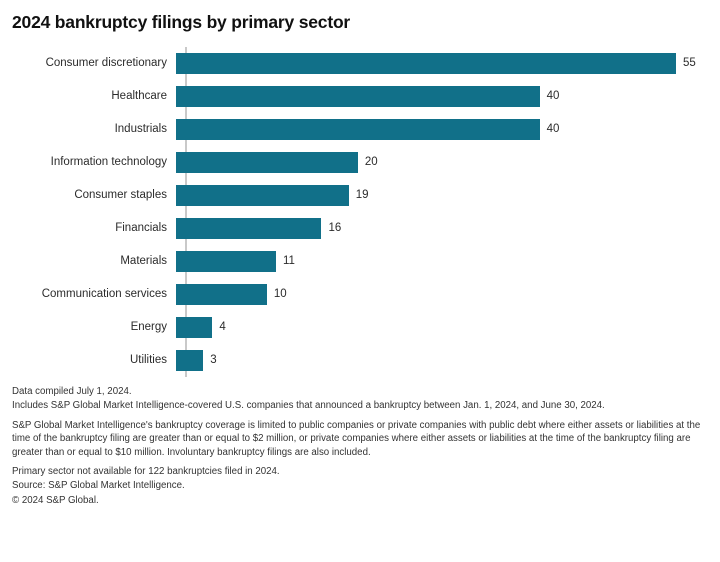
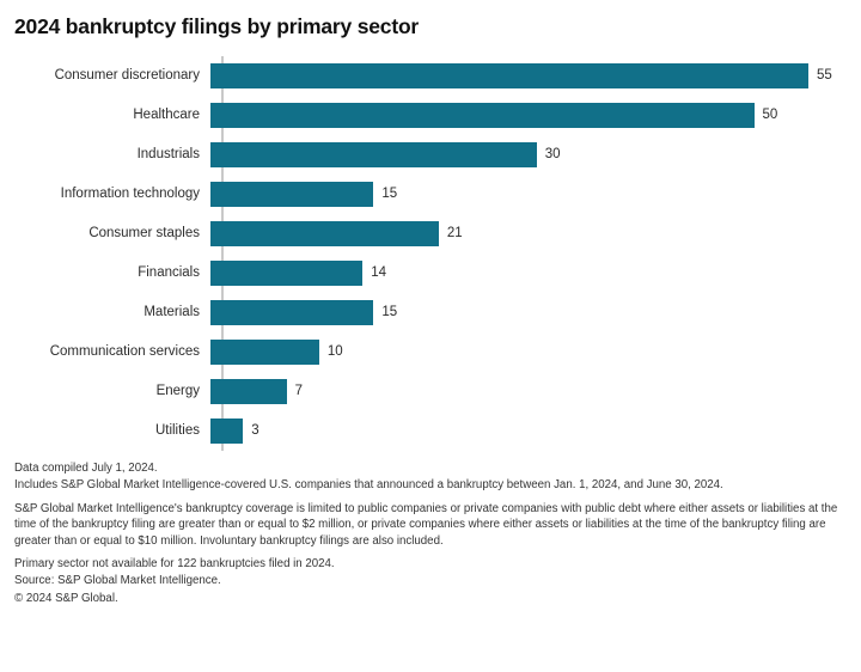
Healthcare: 40 -> 50
Industrials: 40 -> 30
Information technology: 20 -> 15
Consumer staples: 19 -> 21
Financials: 16 -> 14
Materials: 11 -> 15
Energy: 4 -> 7
